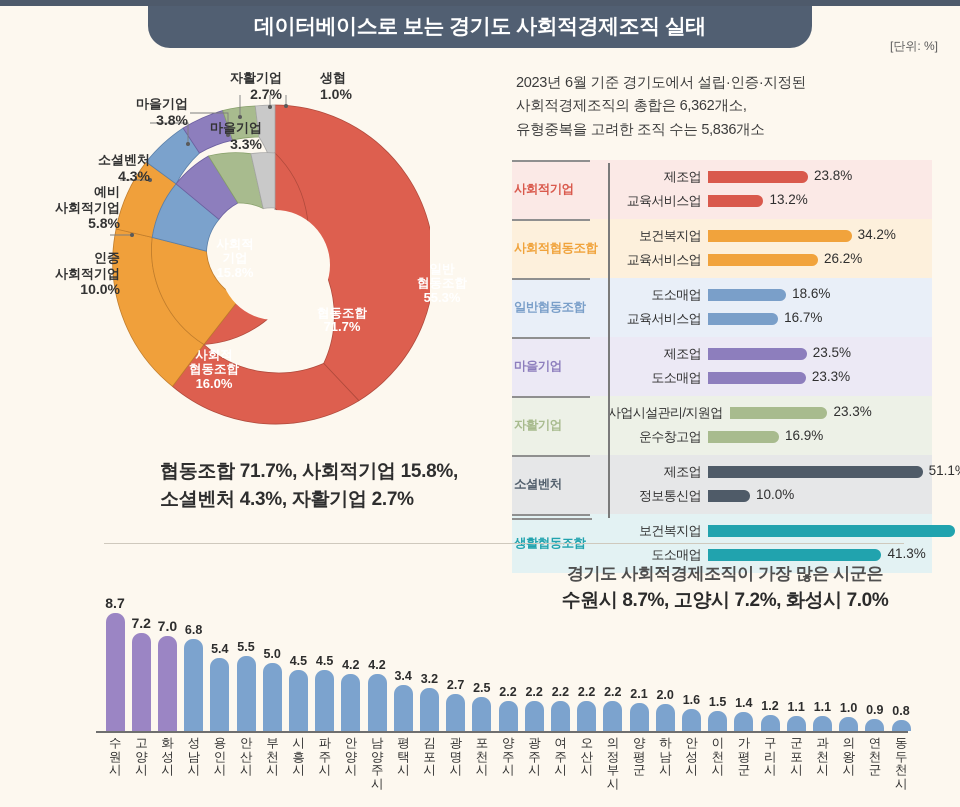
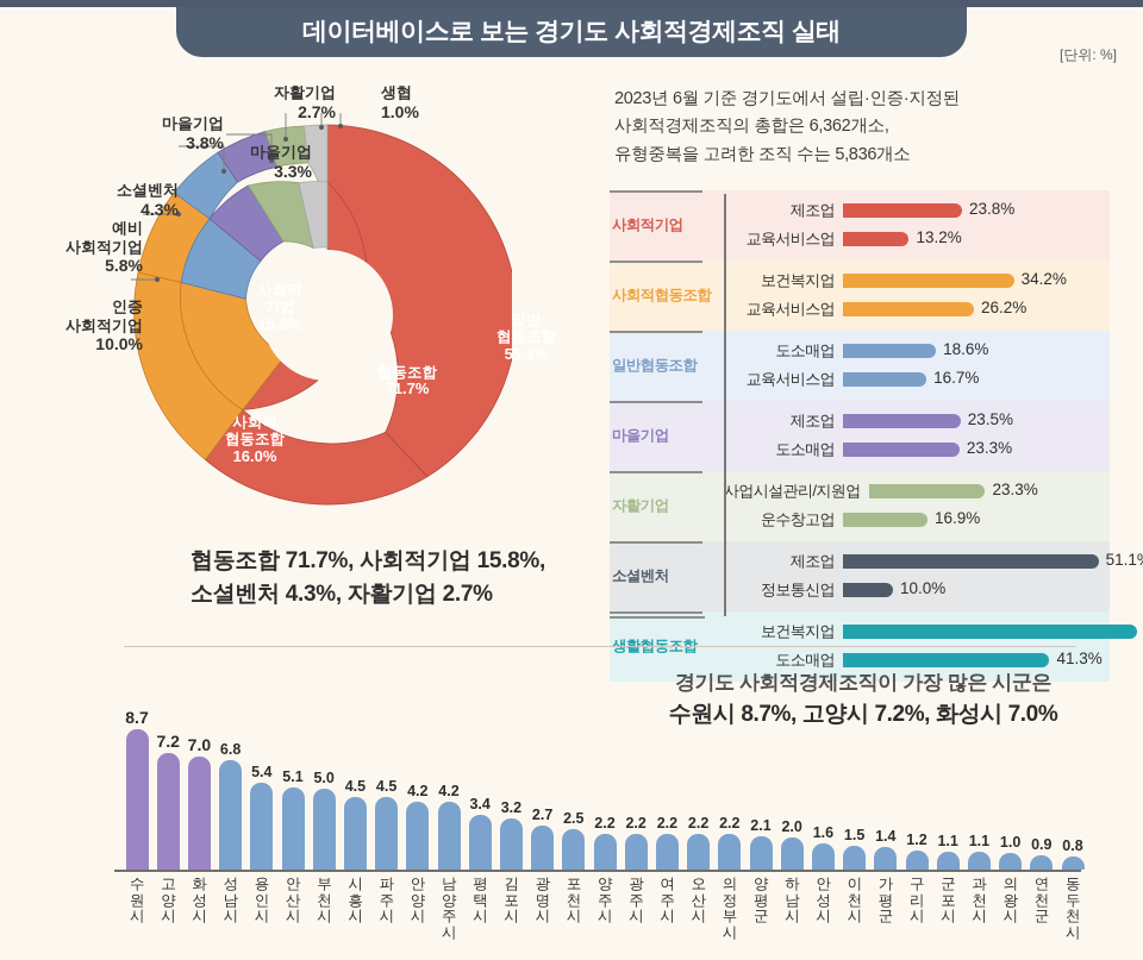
안산시: 5.5 -> 5.1
